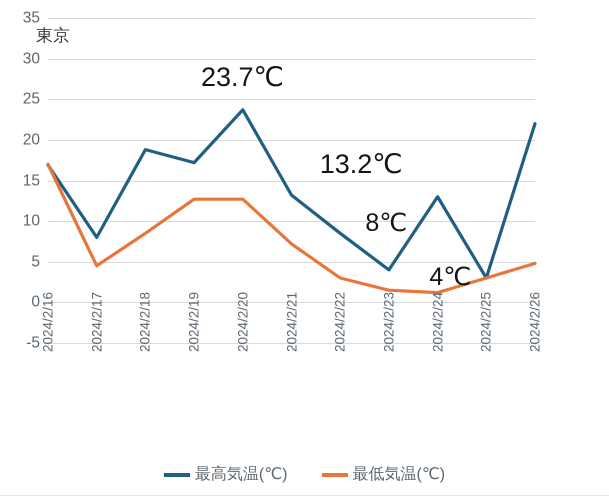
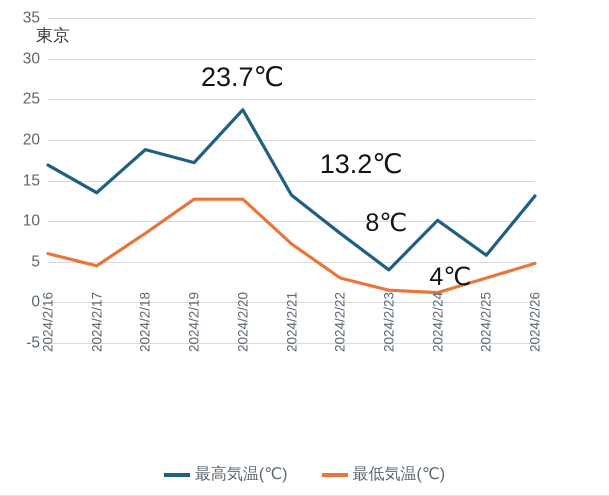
最低気温(℃)/2024/2/16: 17 -> 6
最高気温(℃)/2024/2/17: 8 -> 14
最高気温(℃)/2024/2/24: 13 -> 10
最高気温(℃)/2024/2/25: 3 -> 6
最高気温(℃)/2024/2/26: 22 -> 13
